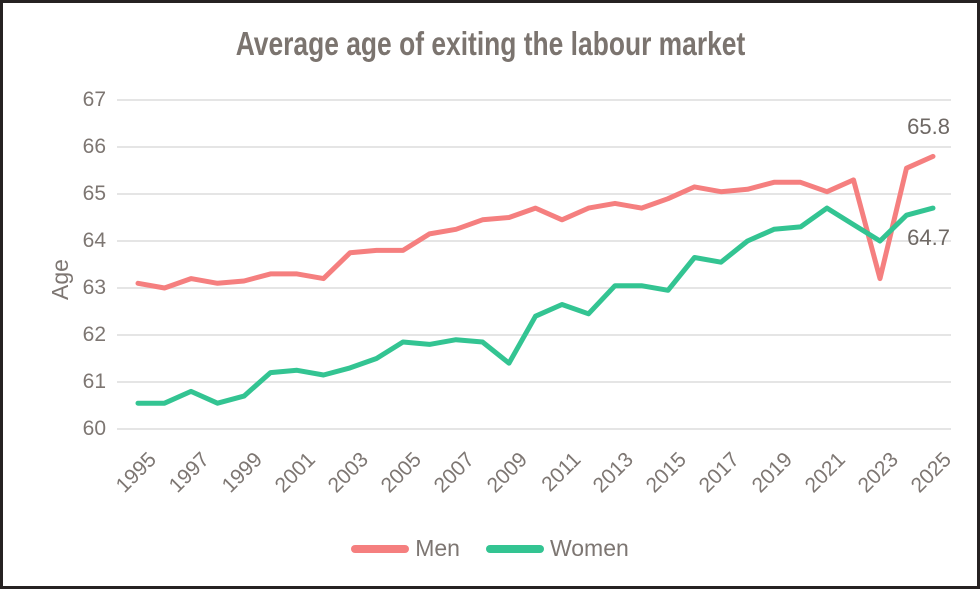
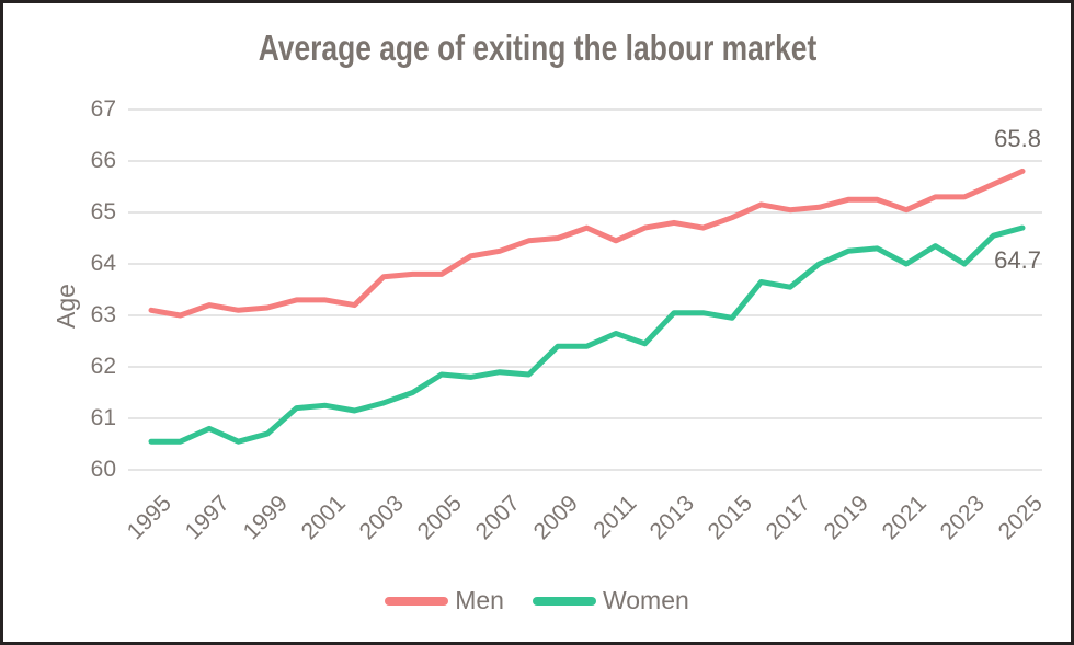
Women/2009: 61.4 -> 62.4
Women/2021: 64.7 -> 64.0
Men/2023: 63.2 -> 65.3
